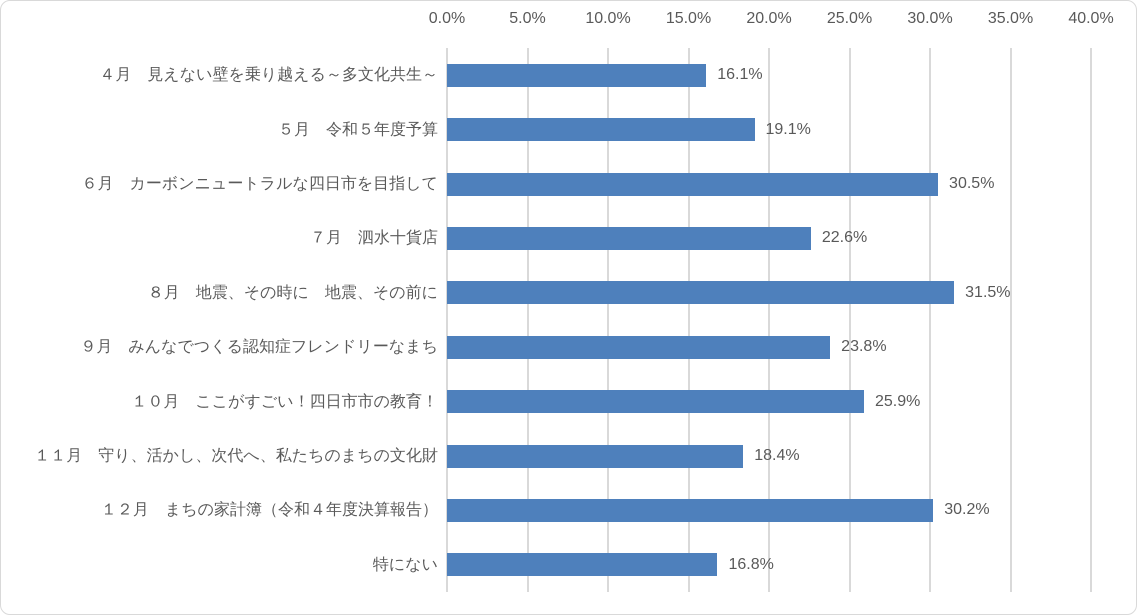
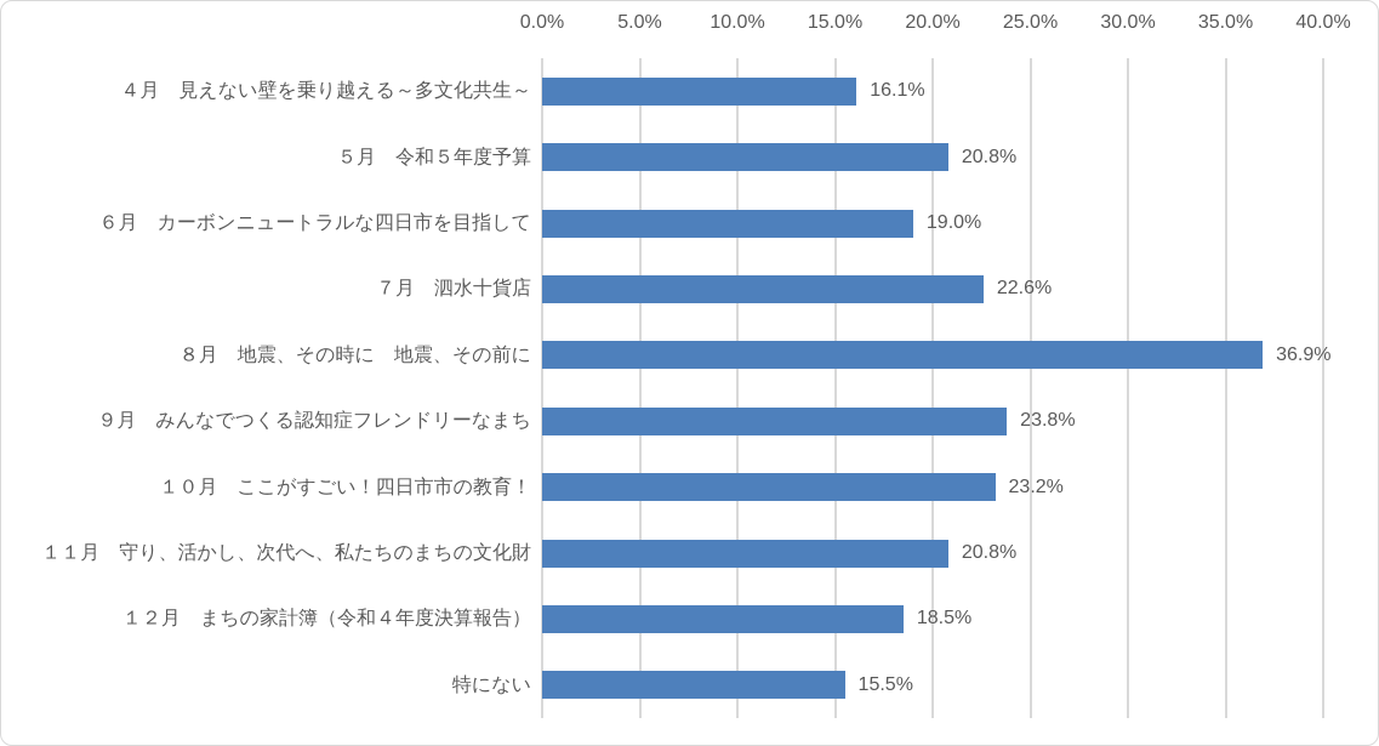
５月 令和５年度予算: 19.1% -> 20.8%
６月 カーボンニュートラルな四日市を目指して: 30.5% -> 19.0%
８月 地震、その時に 地震、その前に: 31.5% -> 36.9%
１０月 ここがすごい！四日市市の教育！: 25.9% -> 23.2%
１１月 守り、活かし、次代へ、私たちのまちの文化財: 18.4% -> 20.8%
１２月 まちの家計簿（令和４年度決算報告）: 30.2% -> 18.5%
特にない: 16.8% -> 15.5%
